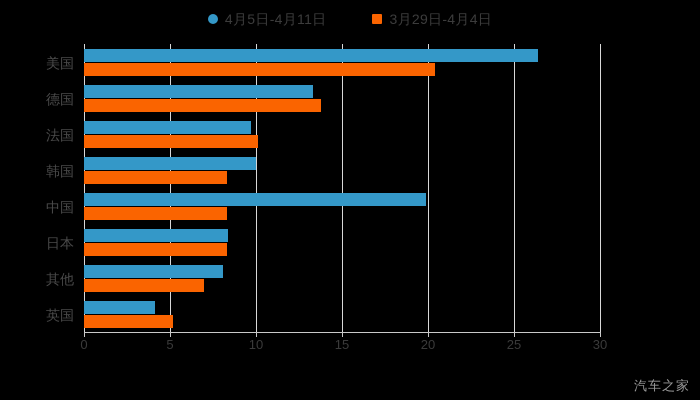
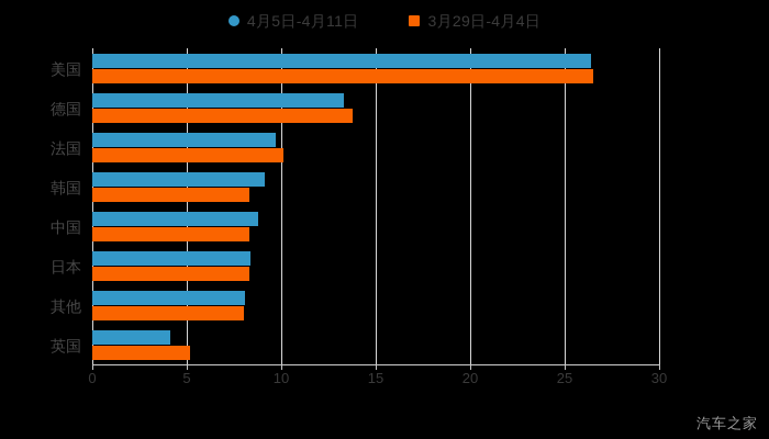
3月29日-4月4日/美国: 20.4 -> 26.5
4月5日-4月11日/韩国: 10.0 -> 9.1
4月5日-4月11日/中国: 19.9 -> 8.8
3月29日-4月4日/其他: 7.0 -> 8.0
